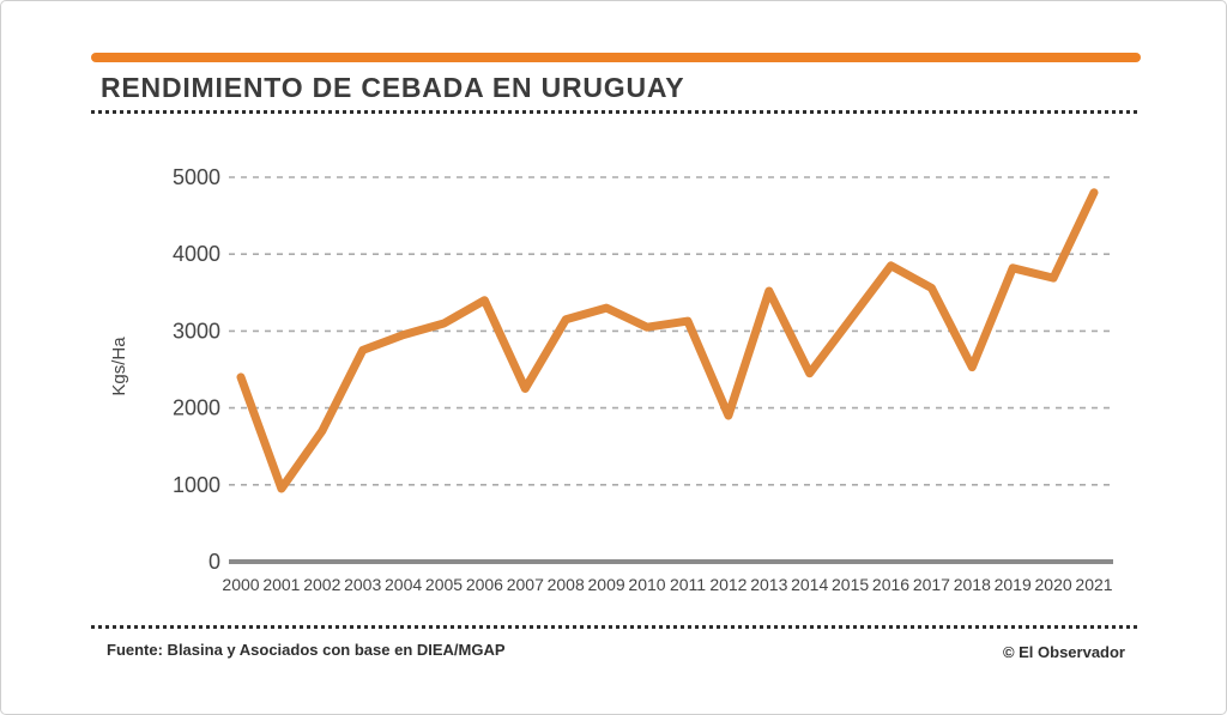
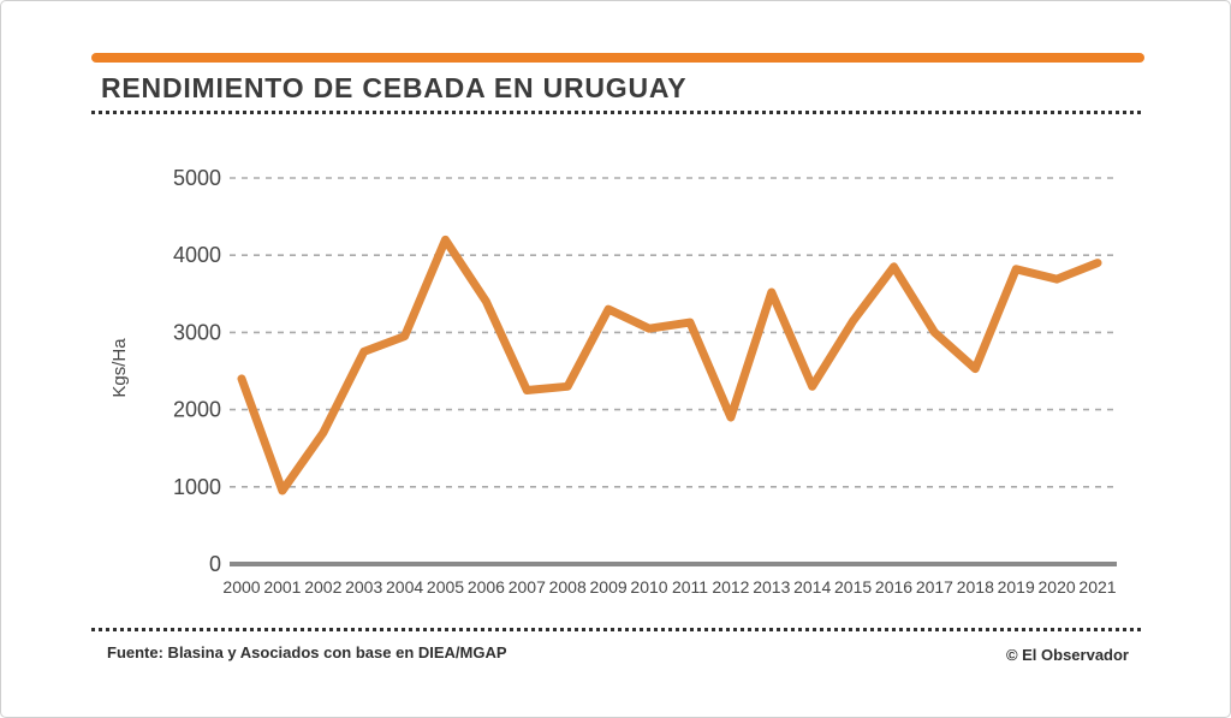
2005: 3100 -> 4200
2008: 3200 -> 2300
2014: 2400 -> 2300
2017: 3600 -> 3000
2021: 4800 -> 3900
